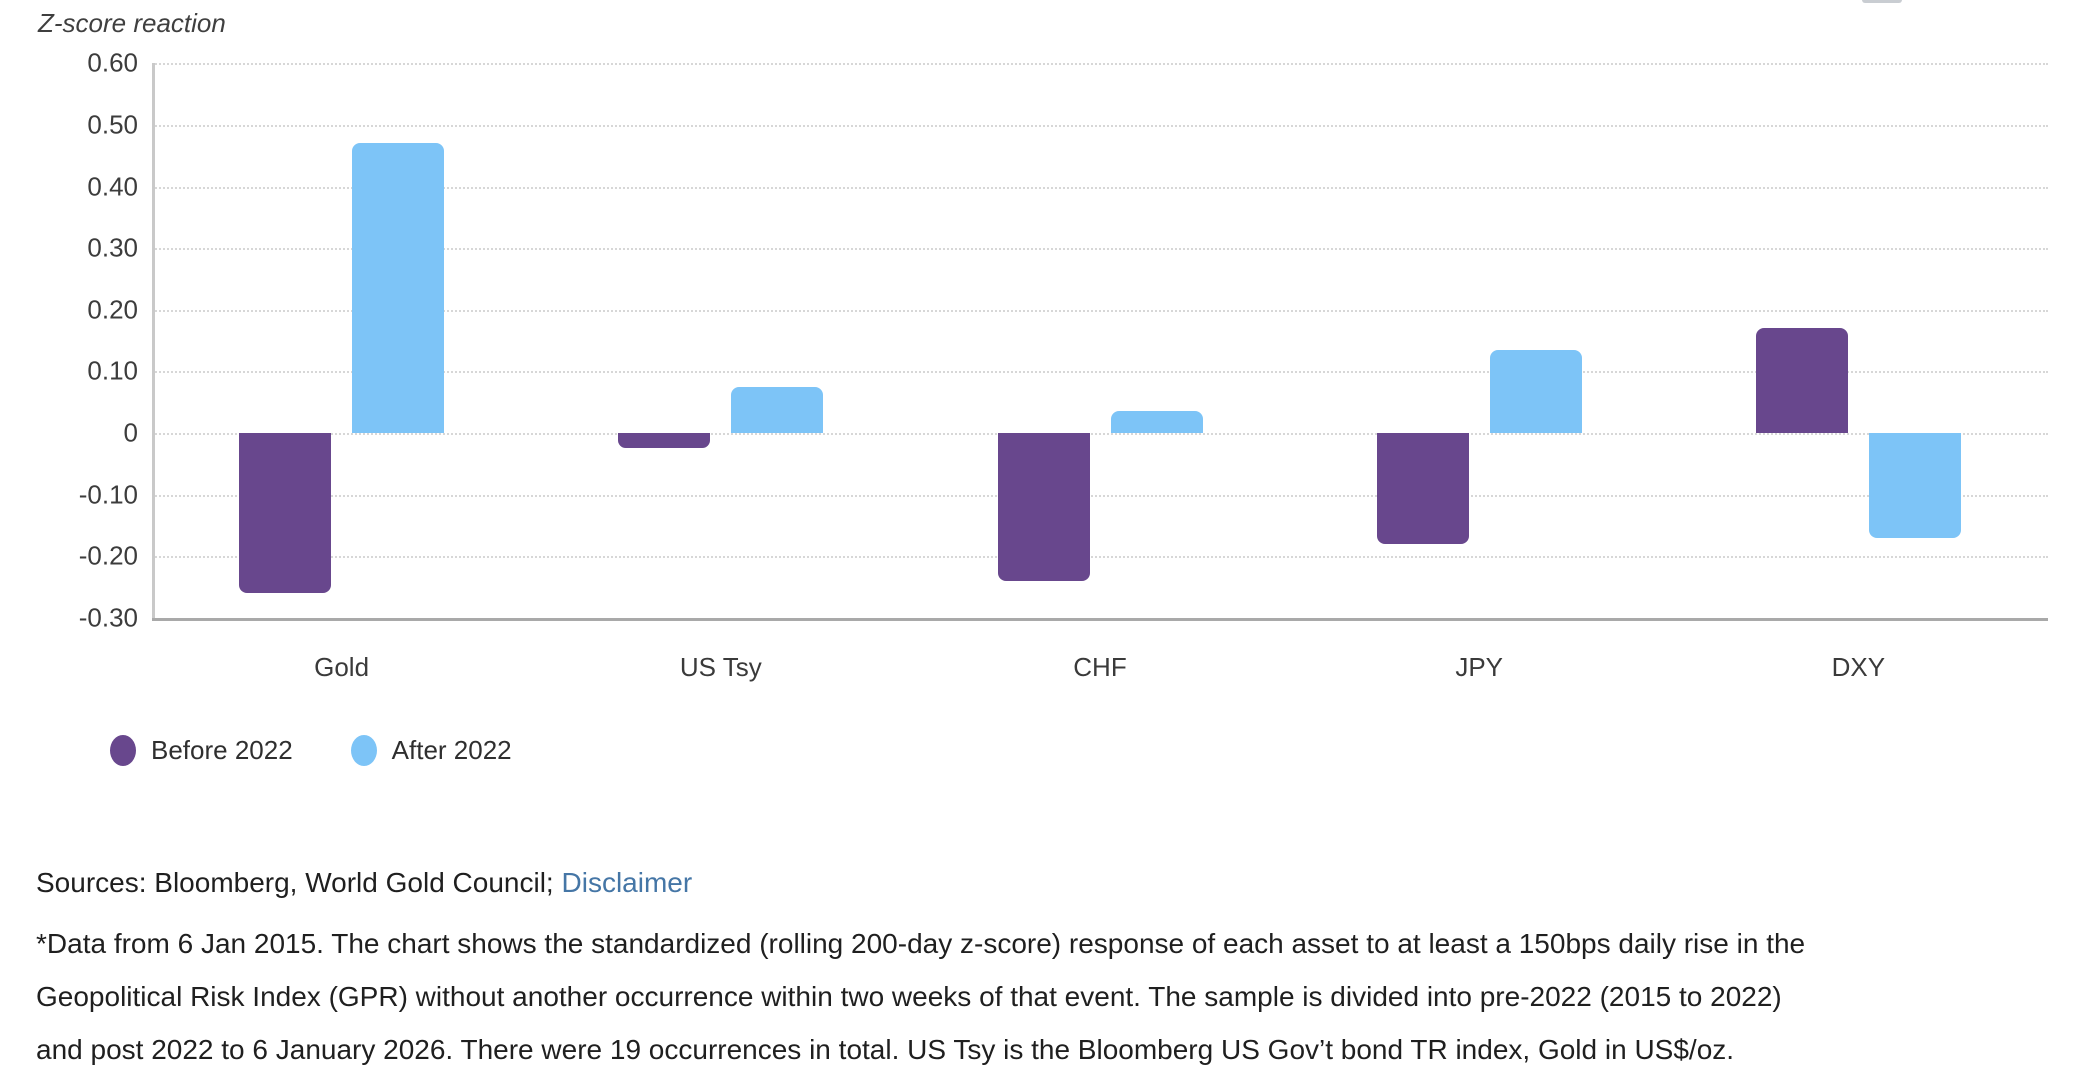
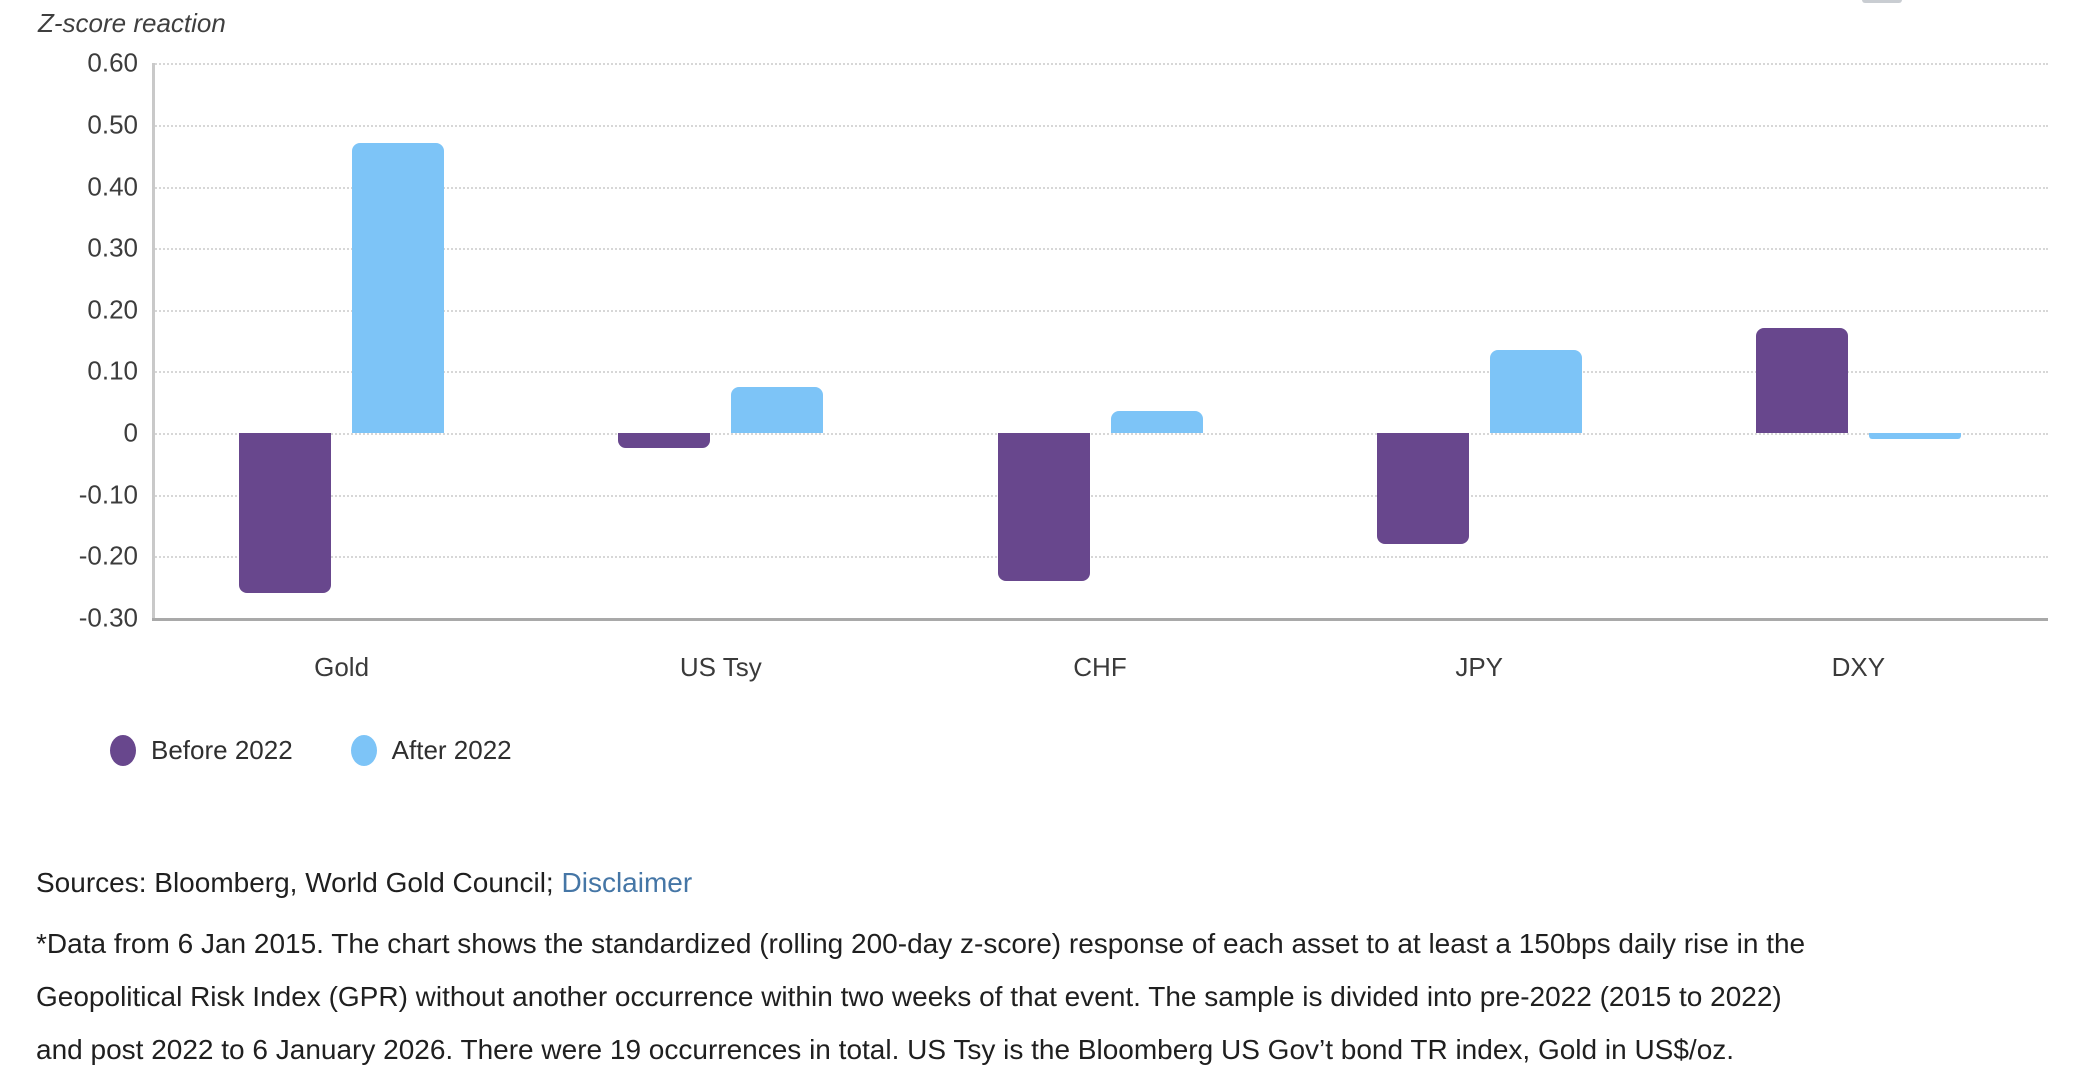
After 2022/DXY: -0.17 -> -0.01
